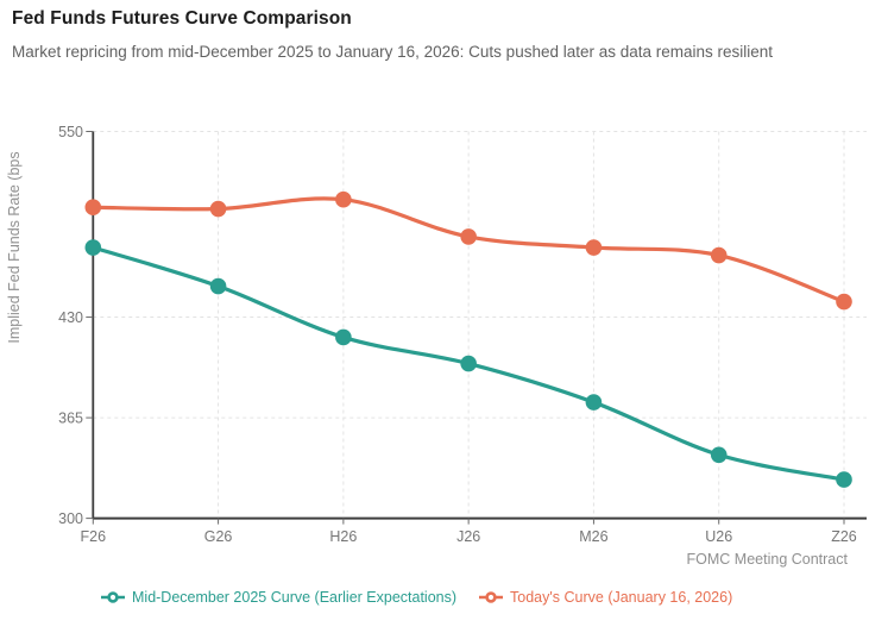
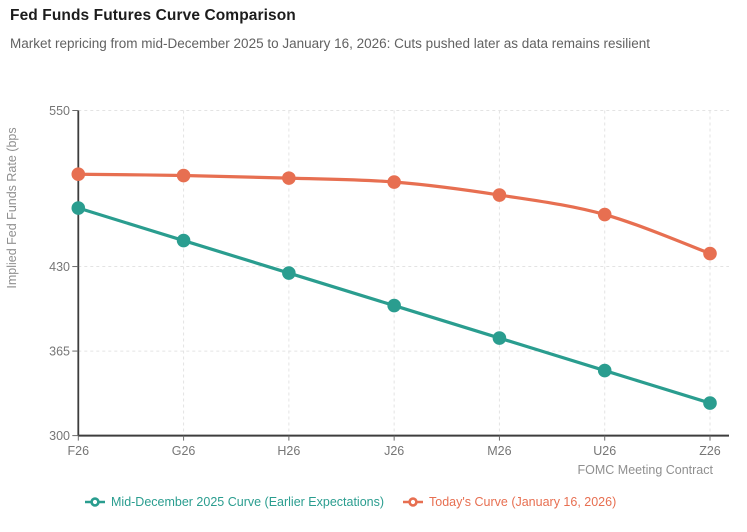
Mid-December 2025 Curve (Earlier Expectations)/H26: 417 -> 425
Today's Curve (January 16, 2026)/H26: 506 -> 498
Today's Curve (January 16, 2026)/J26: 482 -> 495
Today's Curve (January 16, 2026)/M26: 475 -> 485
Mid-December 2025 Curve (Earlier Expectations)/U26: 341 -> 350
